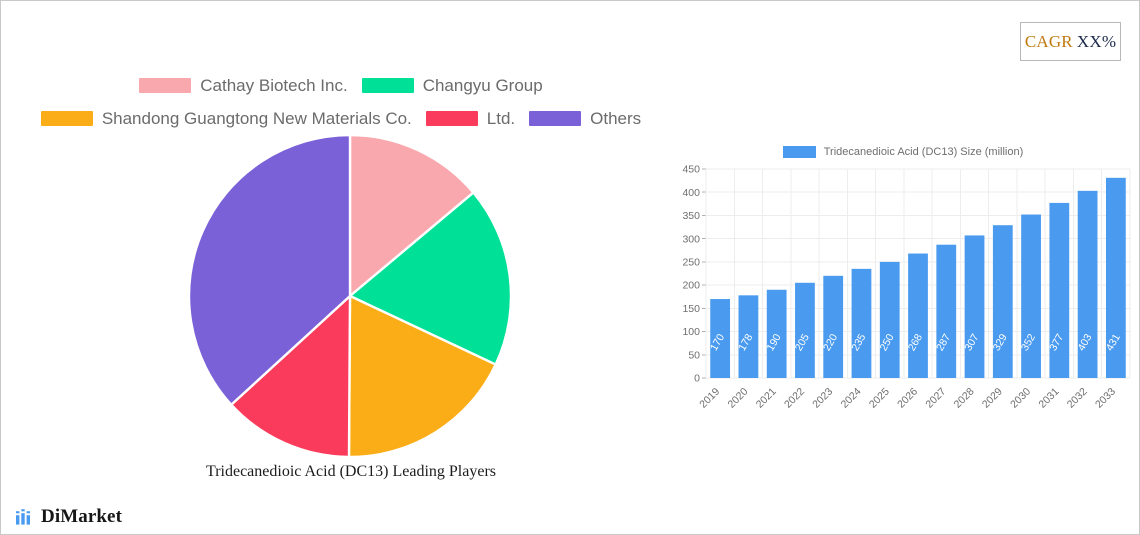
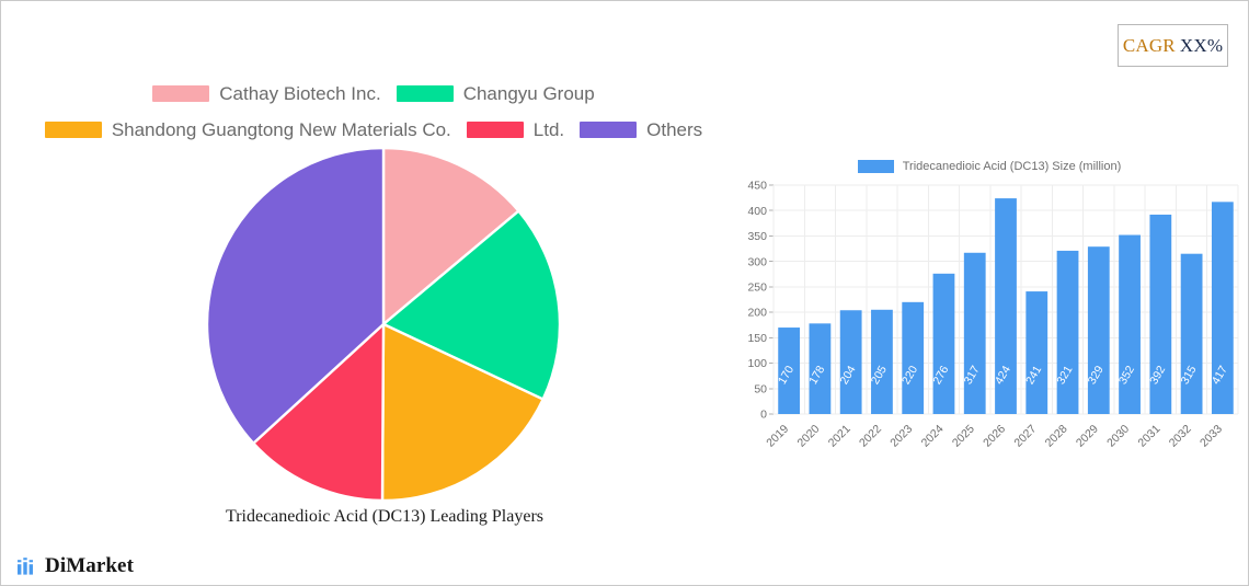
Tridecanedioic Acid (DC13) Size (million)/2021: 190 -> 204
Tridecanedioic Acid (DC13) Size (million)/2024: 235 -> 276
Tridecanedioic Acid (DC13) Size (million)/2025: 250 -> 317
Tridecanedioic Acid (DC13) Size (million)/2026: 268 -> 424
Tridecanedioic Acid (DC13) Size (million)/2027: 287 -> 241
Tridecanedioic Acid (DC13) Size (million)/2028: 307 -> 321
Tridecanedioic Acid (DC13) Size (million)/2031: 377 -> 392
Tridecanedioic Acid (DC13) Size (million)/2032: 403 -> 315
Tridecanedioic Acid (DC13) Size (million)/2033: 431 -> 417
